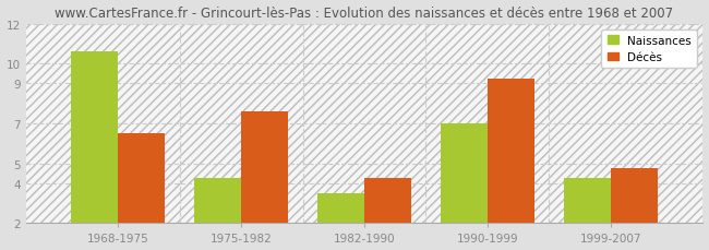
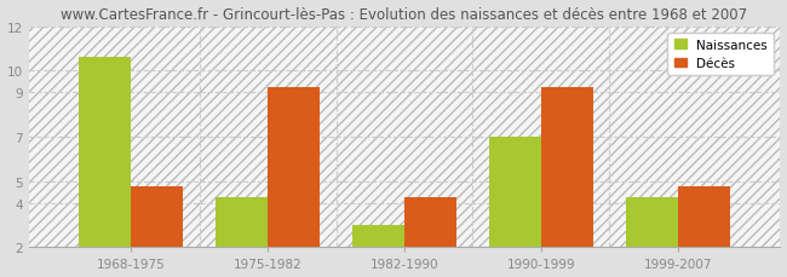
Décès/1968-1975: 6.5 -> 4.8
Décès/1975-1982: 7.6 -> 9.2
Naissances/1982-1990: 3.5 -> 3.0
